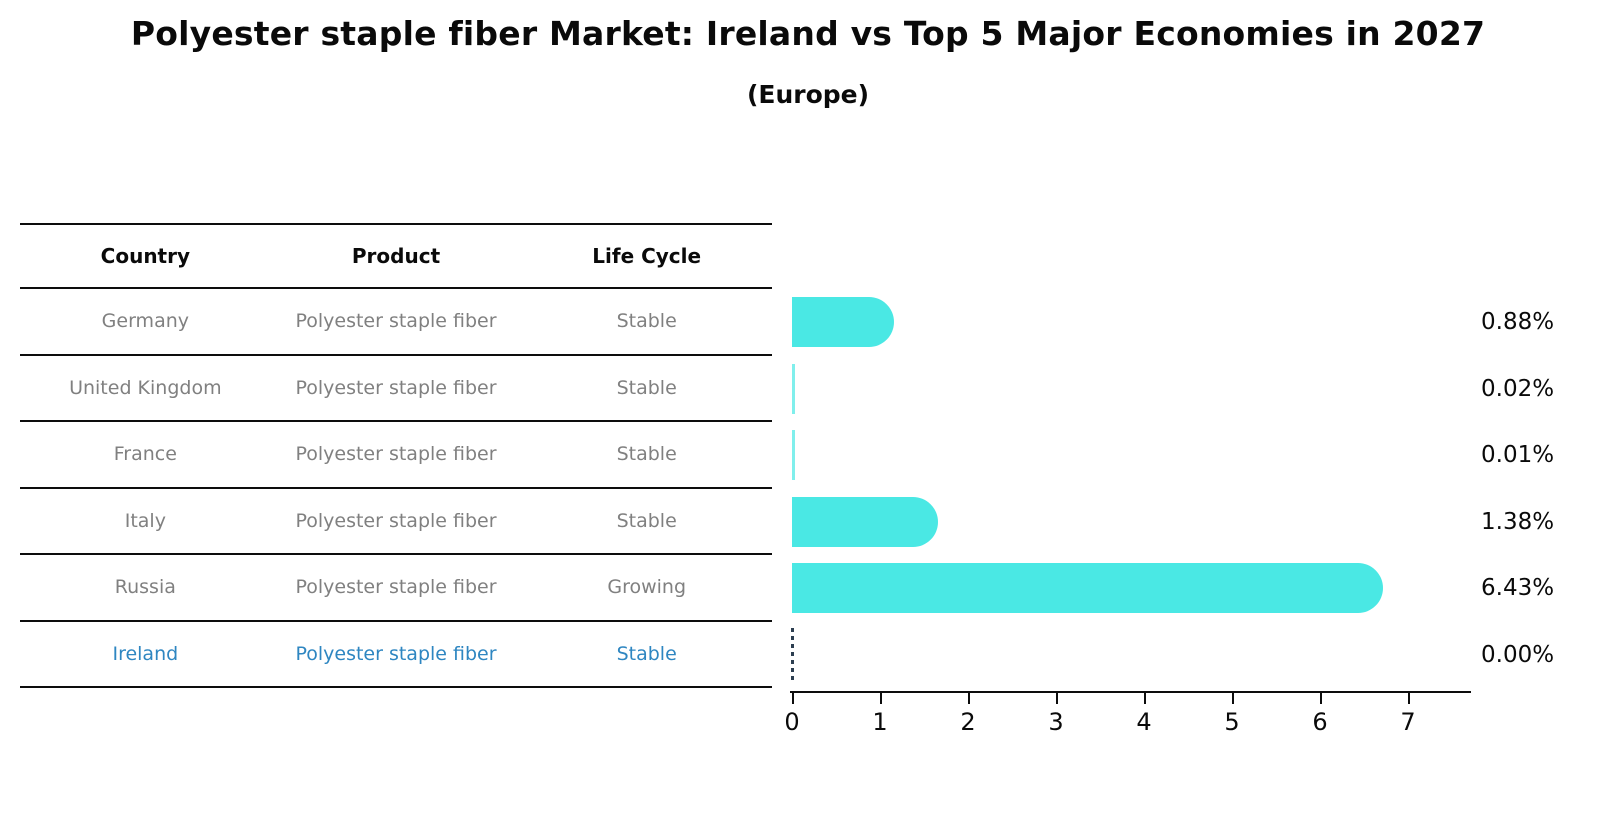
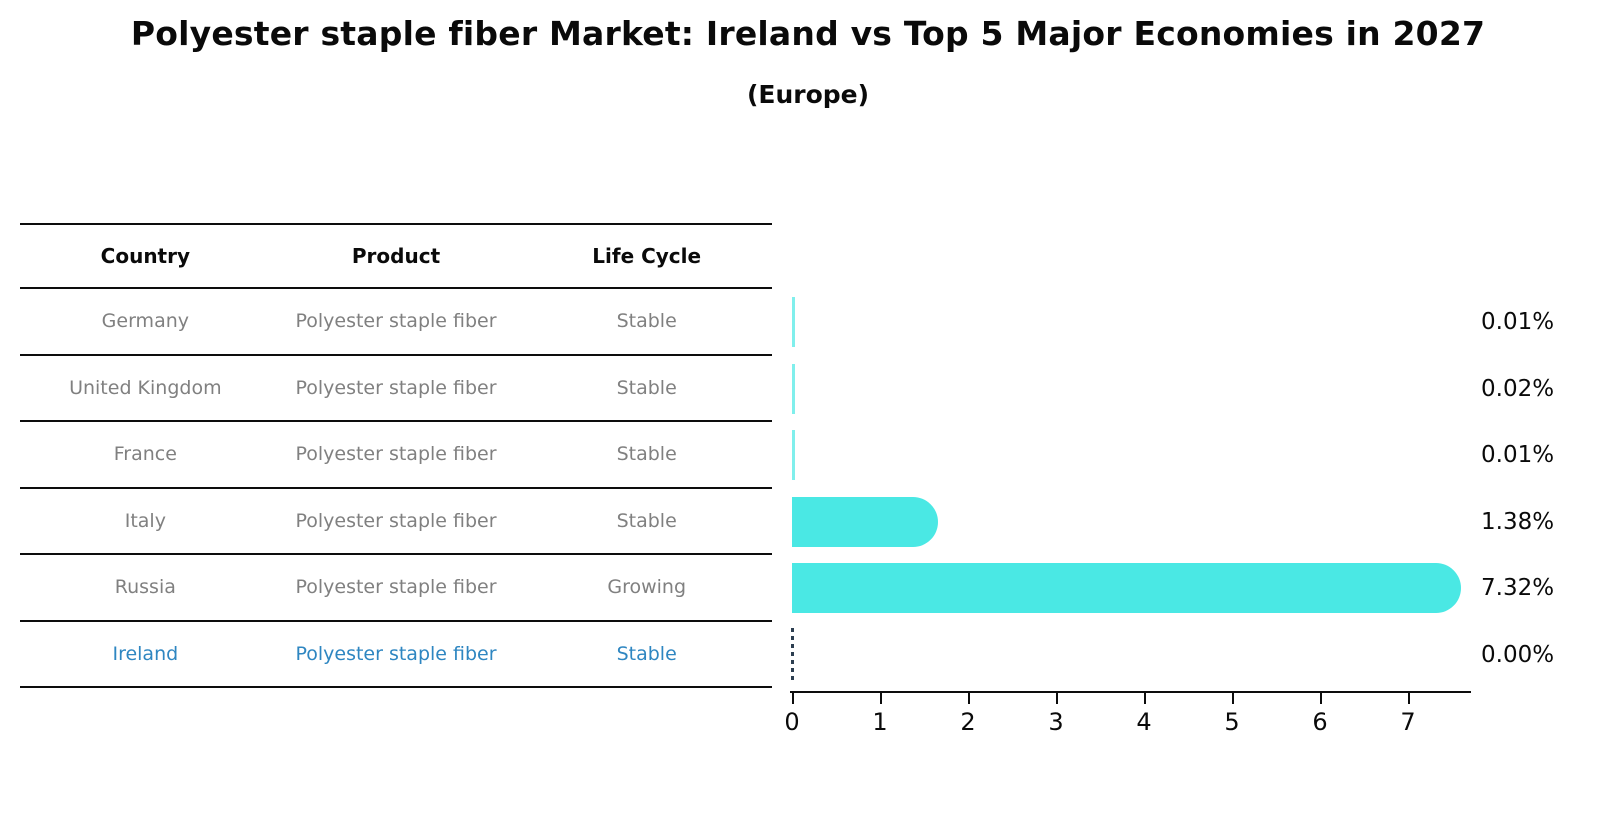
Germany: 0.88% -> 0.01%
Russia: 6.43% -> 7.32%
